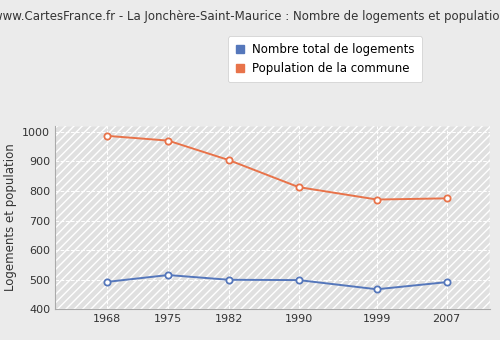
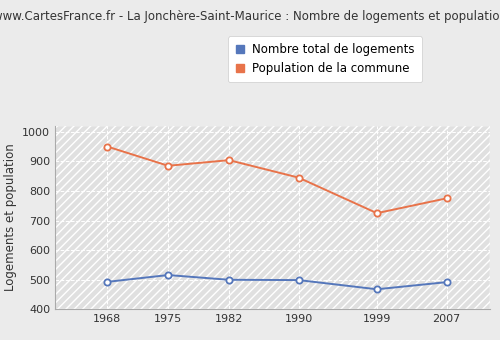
Population de la commune/1968: 986 -> 950
Population de la commune/1975: 970 -> 885
Population de la commune/1990: 813 -> 845
Population de la commune/1999: 771 -> 725
